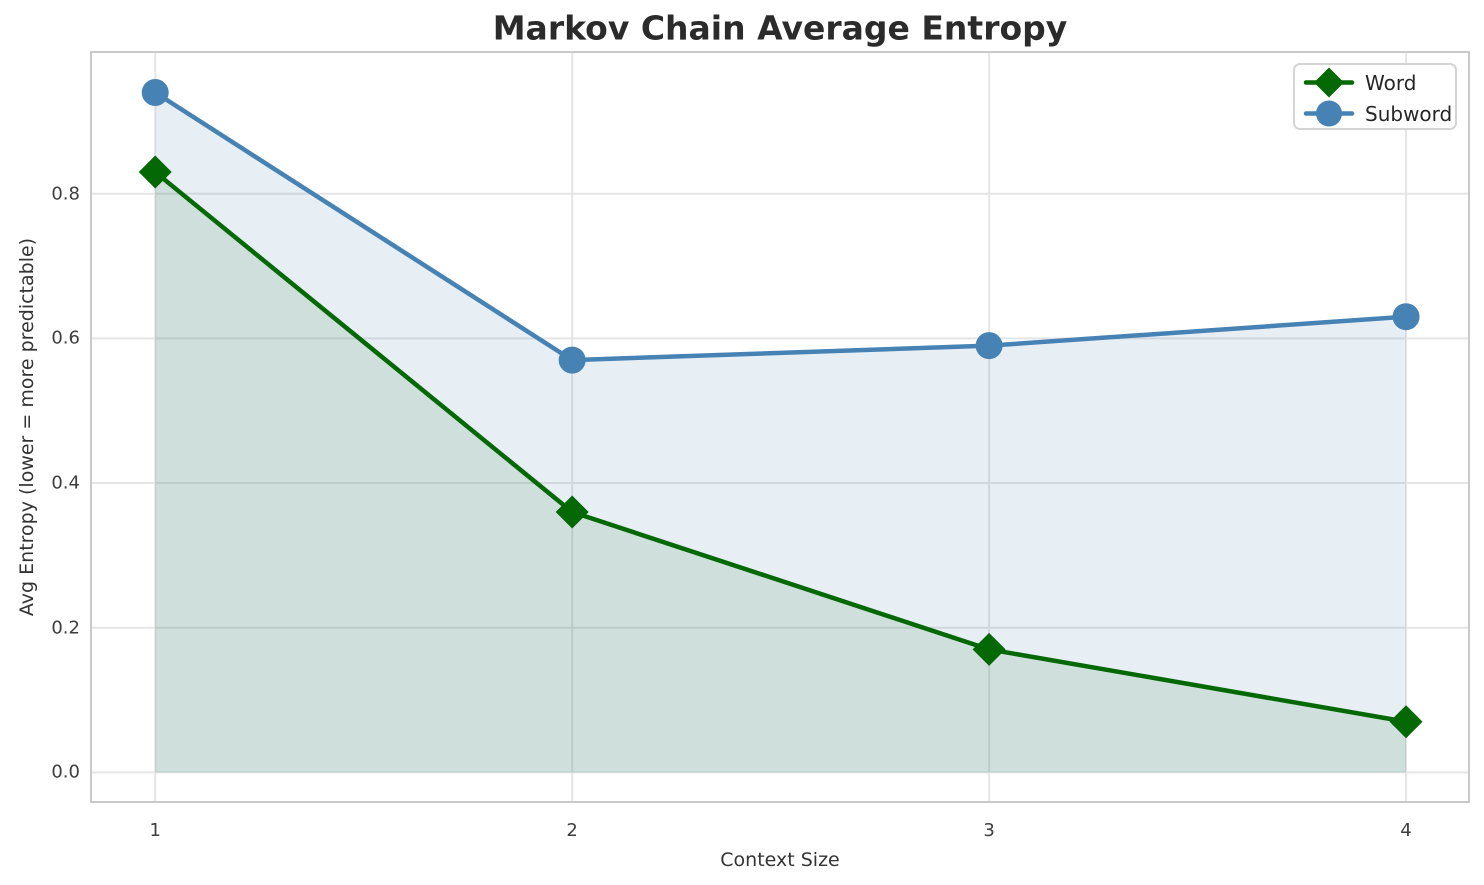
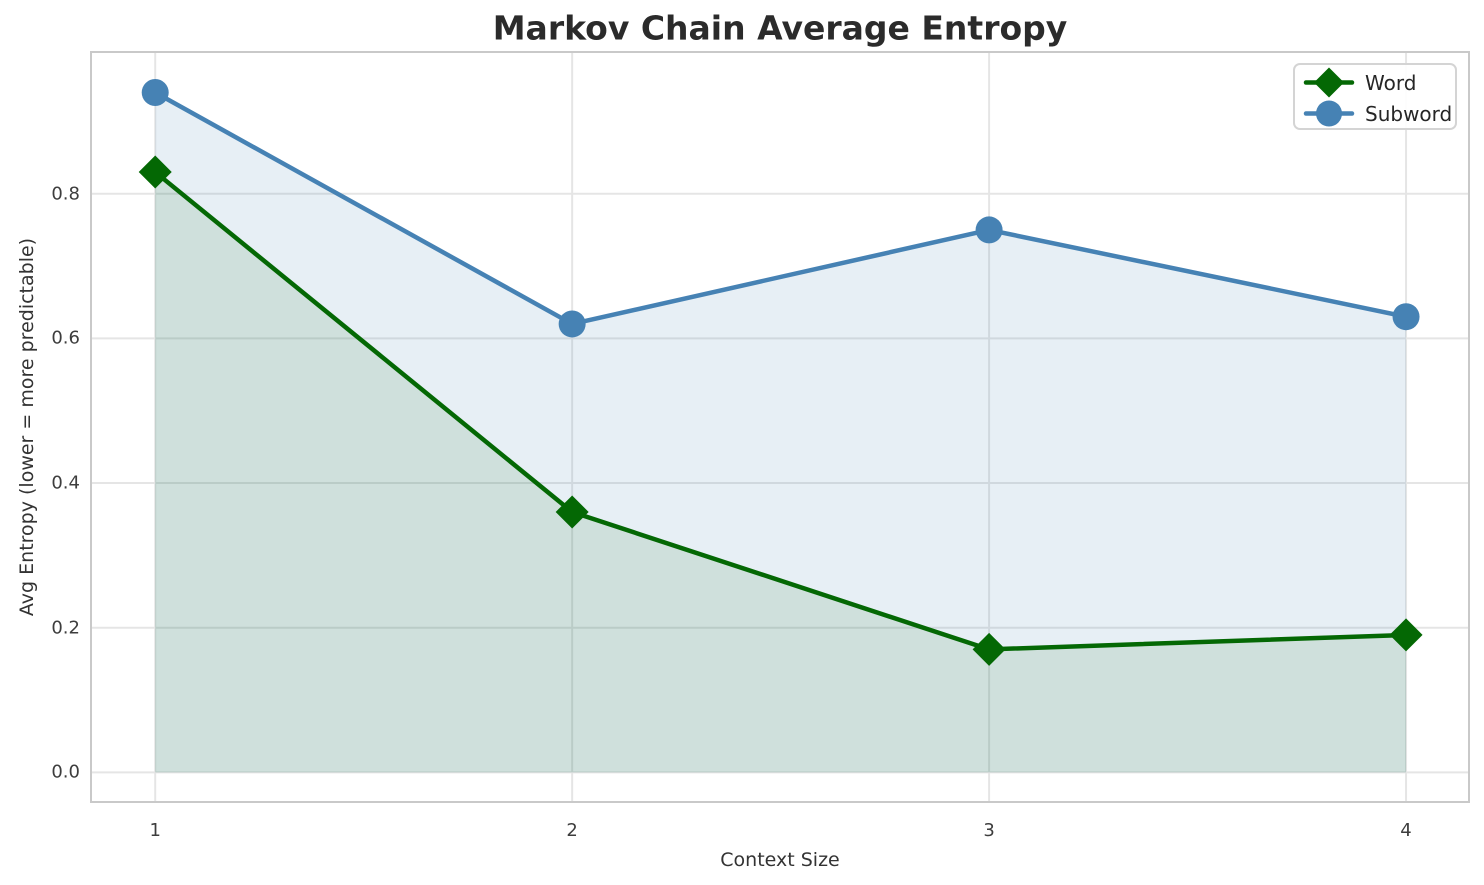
Subword/2: 0.57 -> 0.62
Subword/3: 0.59 -> 0.75
Word/4: 0.07 -> 0.19
